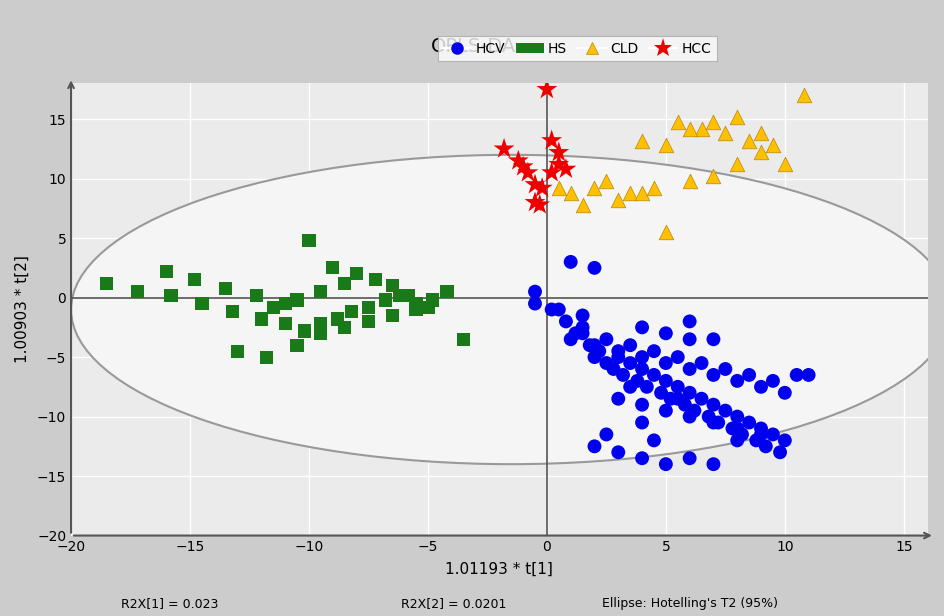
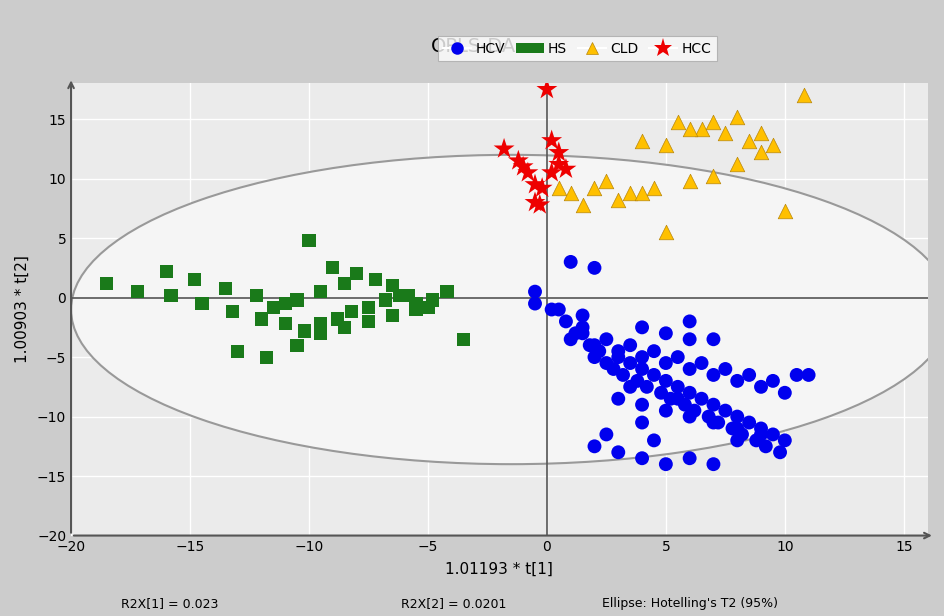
CLD/10: 11.2 -> 7.3
